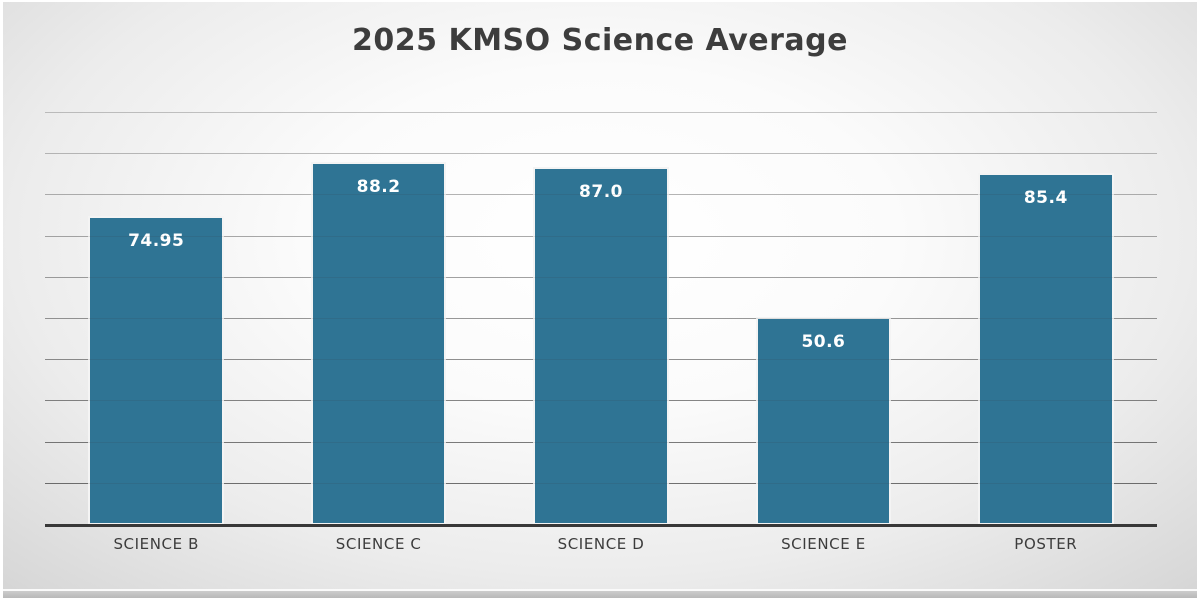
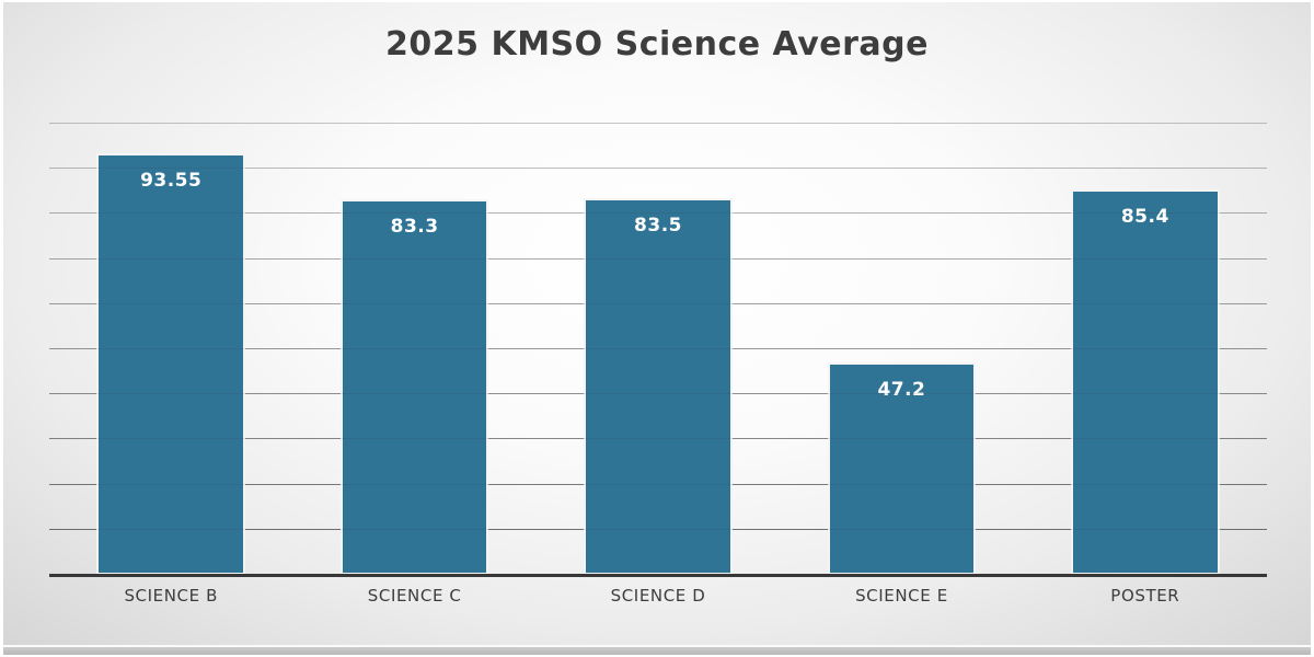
SCIENCE B: 74.95 -> 93.55
SCIENCE C: 88.2 -> 83.3
SCIENCE D: 87.0 -> 83.5
SCIENCE E: 50.6 -> 47.2
